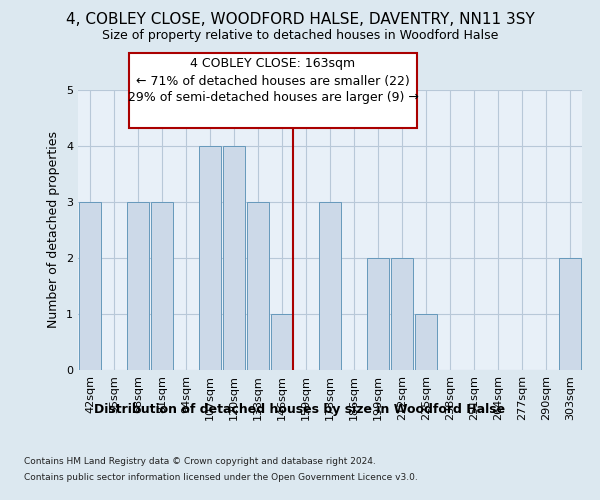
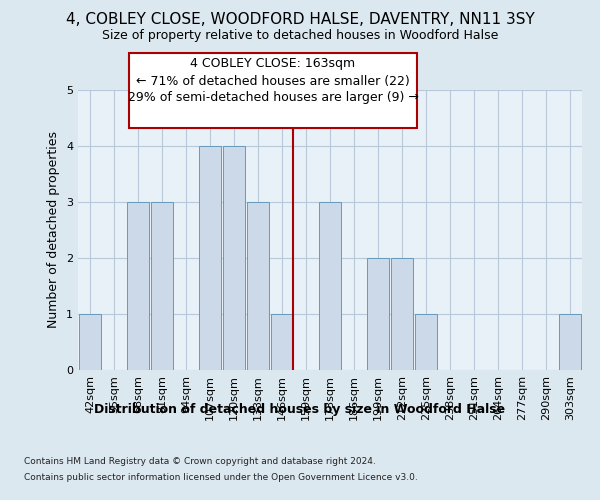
42sqm: 3 -> 1
303sqm: 2 -> 1
